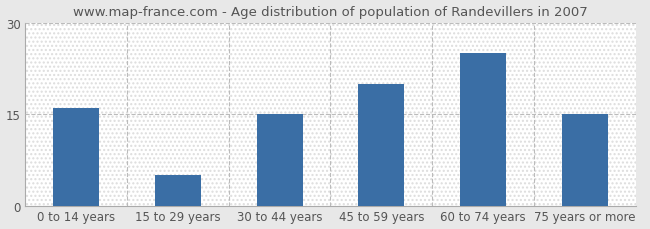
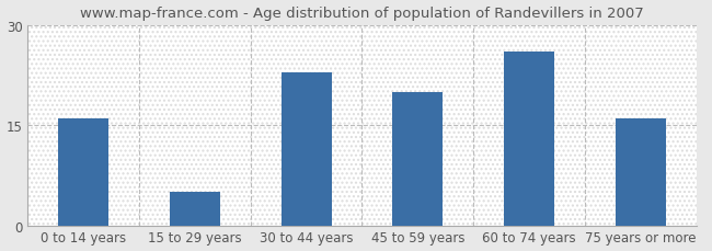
30 to 44 years: 15 -> 23
60 to 74 years: 25 -> 26
75 years or more: 15 -> 16
